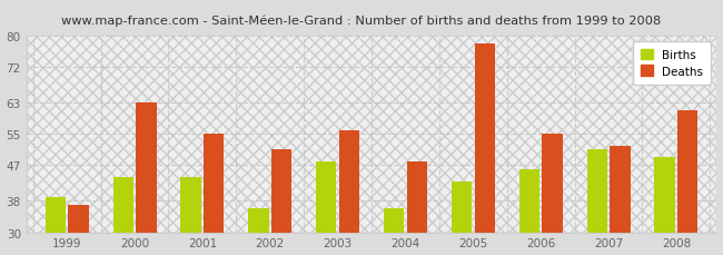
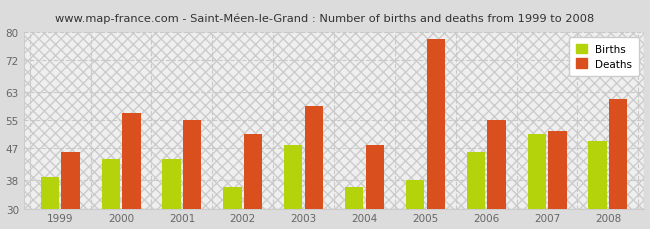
Deaths/1999: 37 -> 46
Deaths/2000: 63 -> 57
Deaths/2003: 56 -> 59
Births/2005: 43 -> 38
